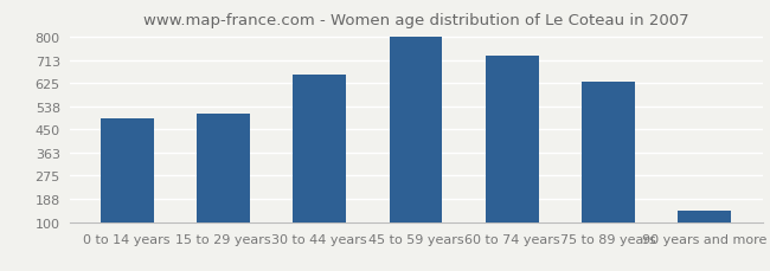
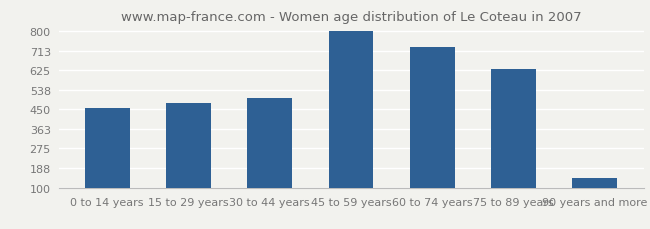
0 to 14 years: 490 -> 455
15 to 29 years: 510 -> 480
30 to 44 years: 655 -> 500
